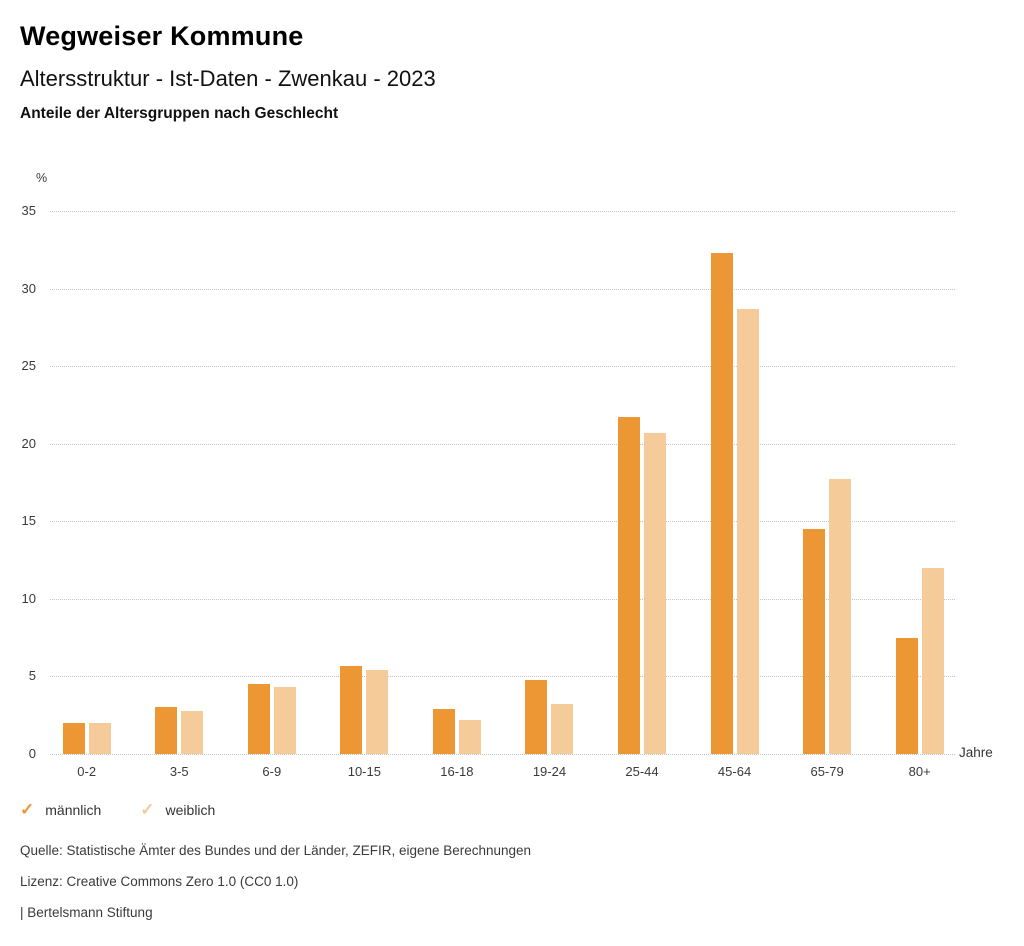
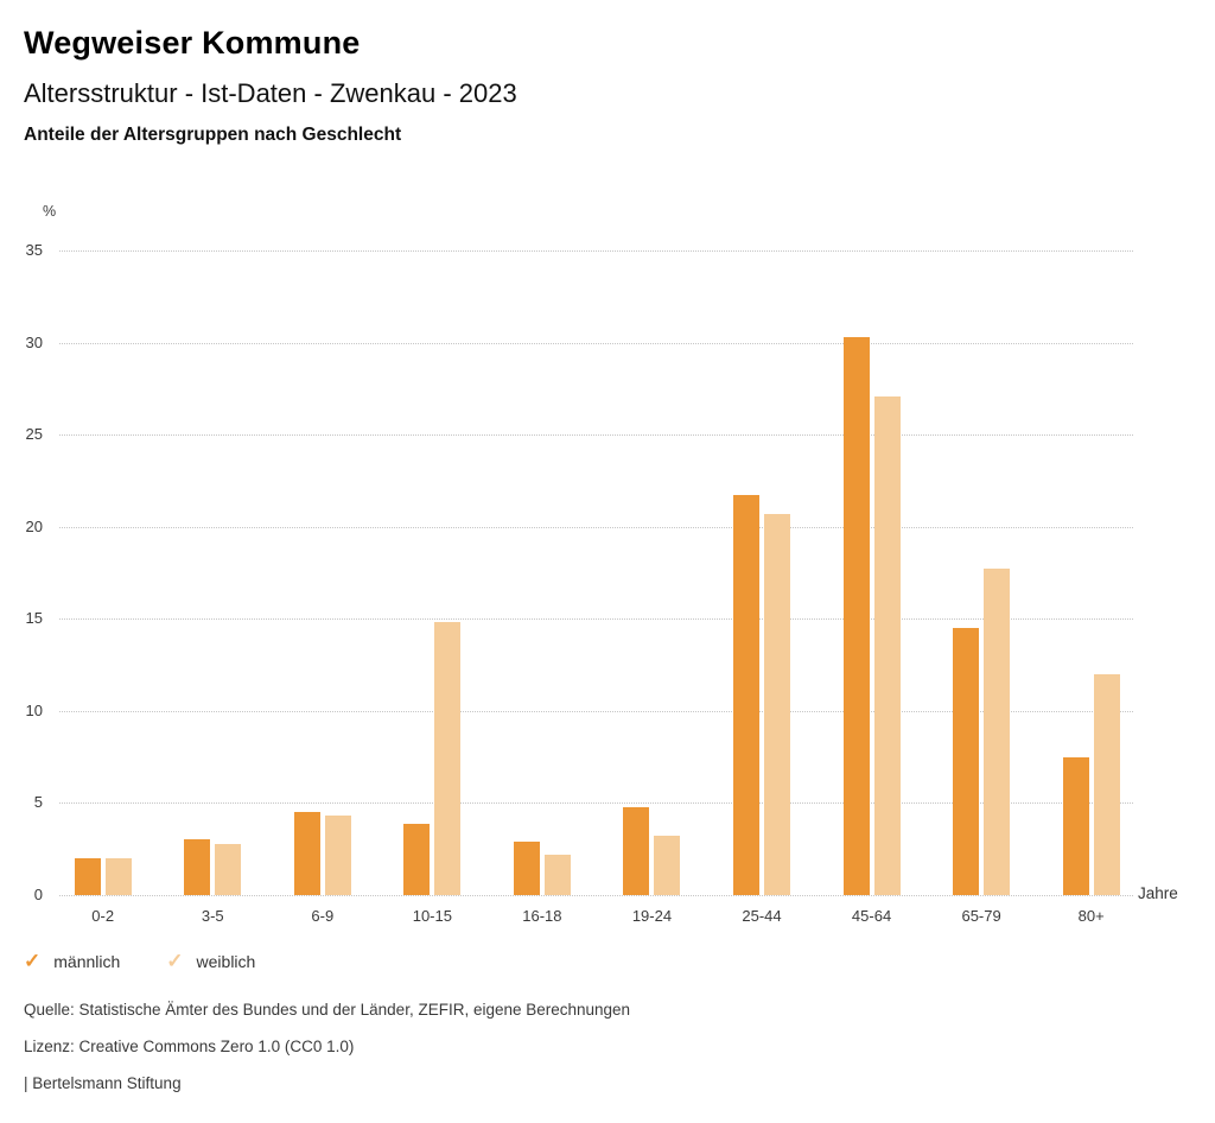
männlich/10-15: 5.7 -> 3.9
weiblich/10-15: 5.4 -> 14.8
männlich/45-64: 32.3 -> 30.3
weiblich/45-64: 28.7 -> 27.1
